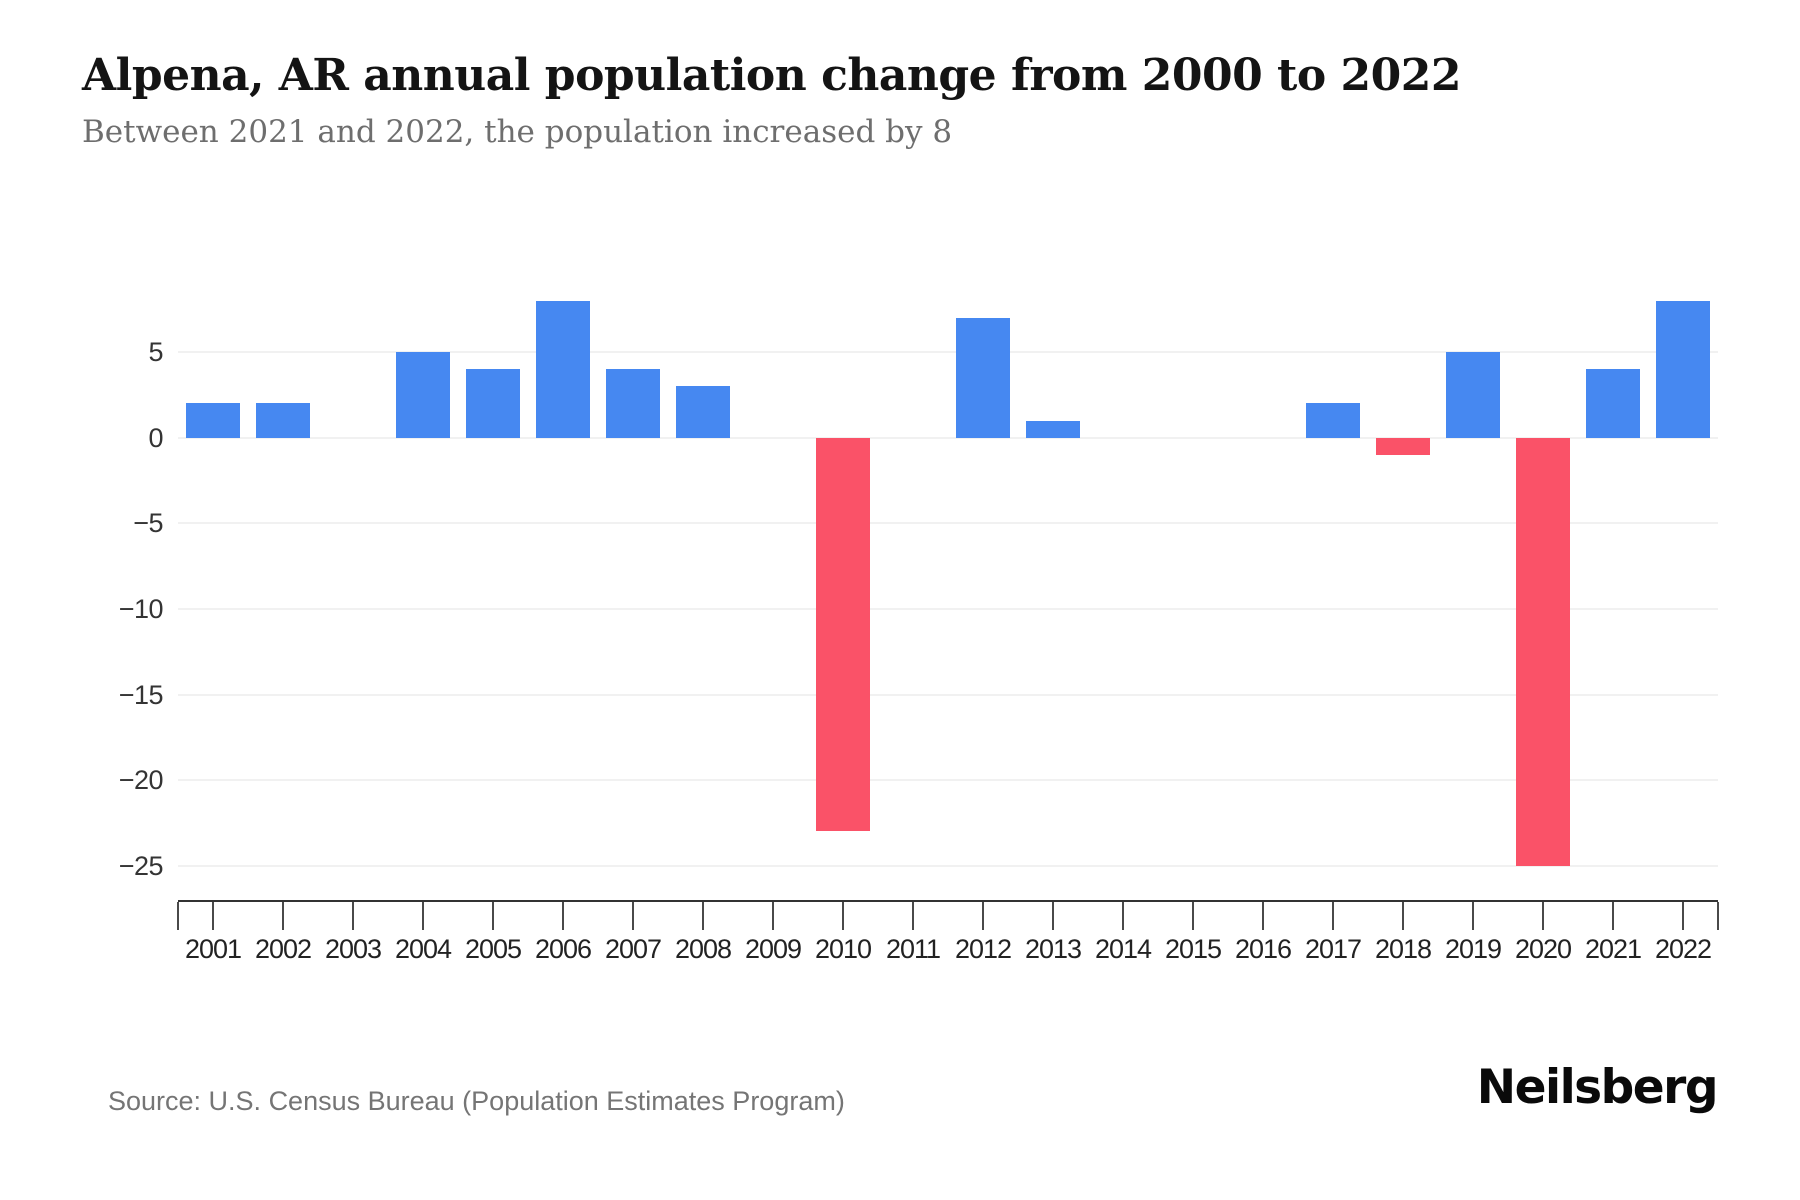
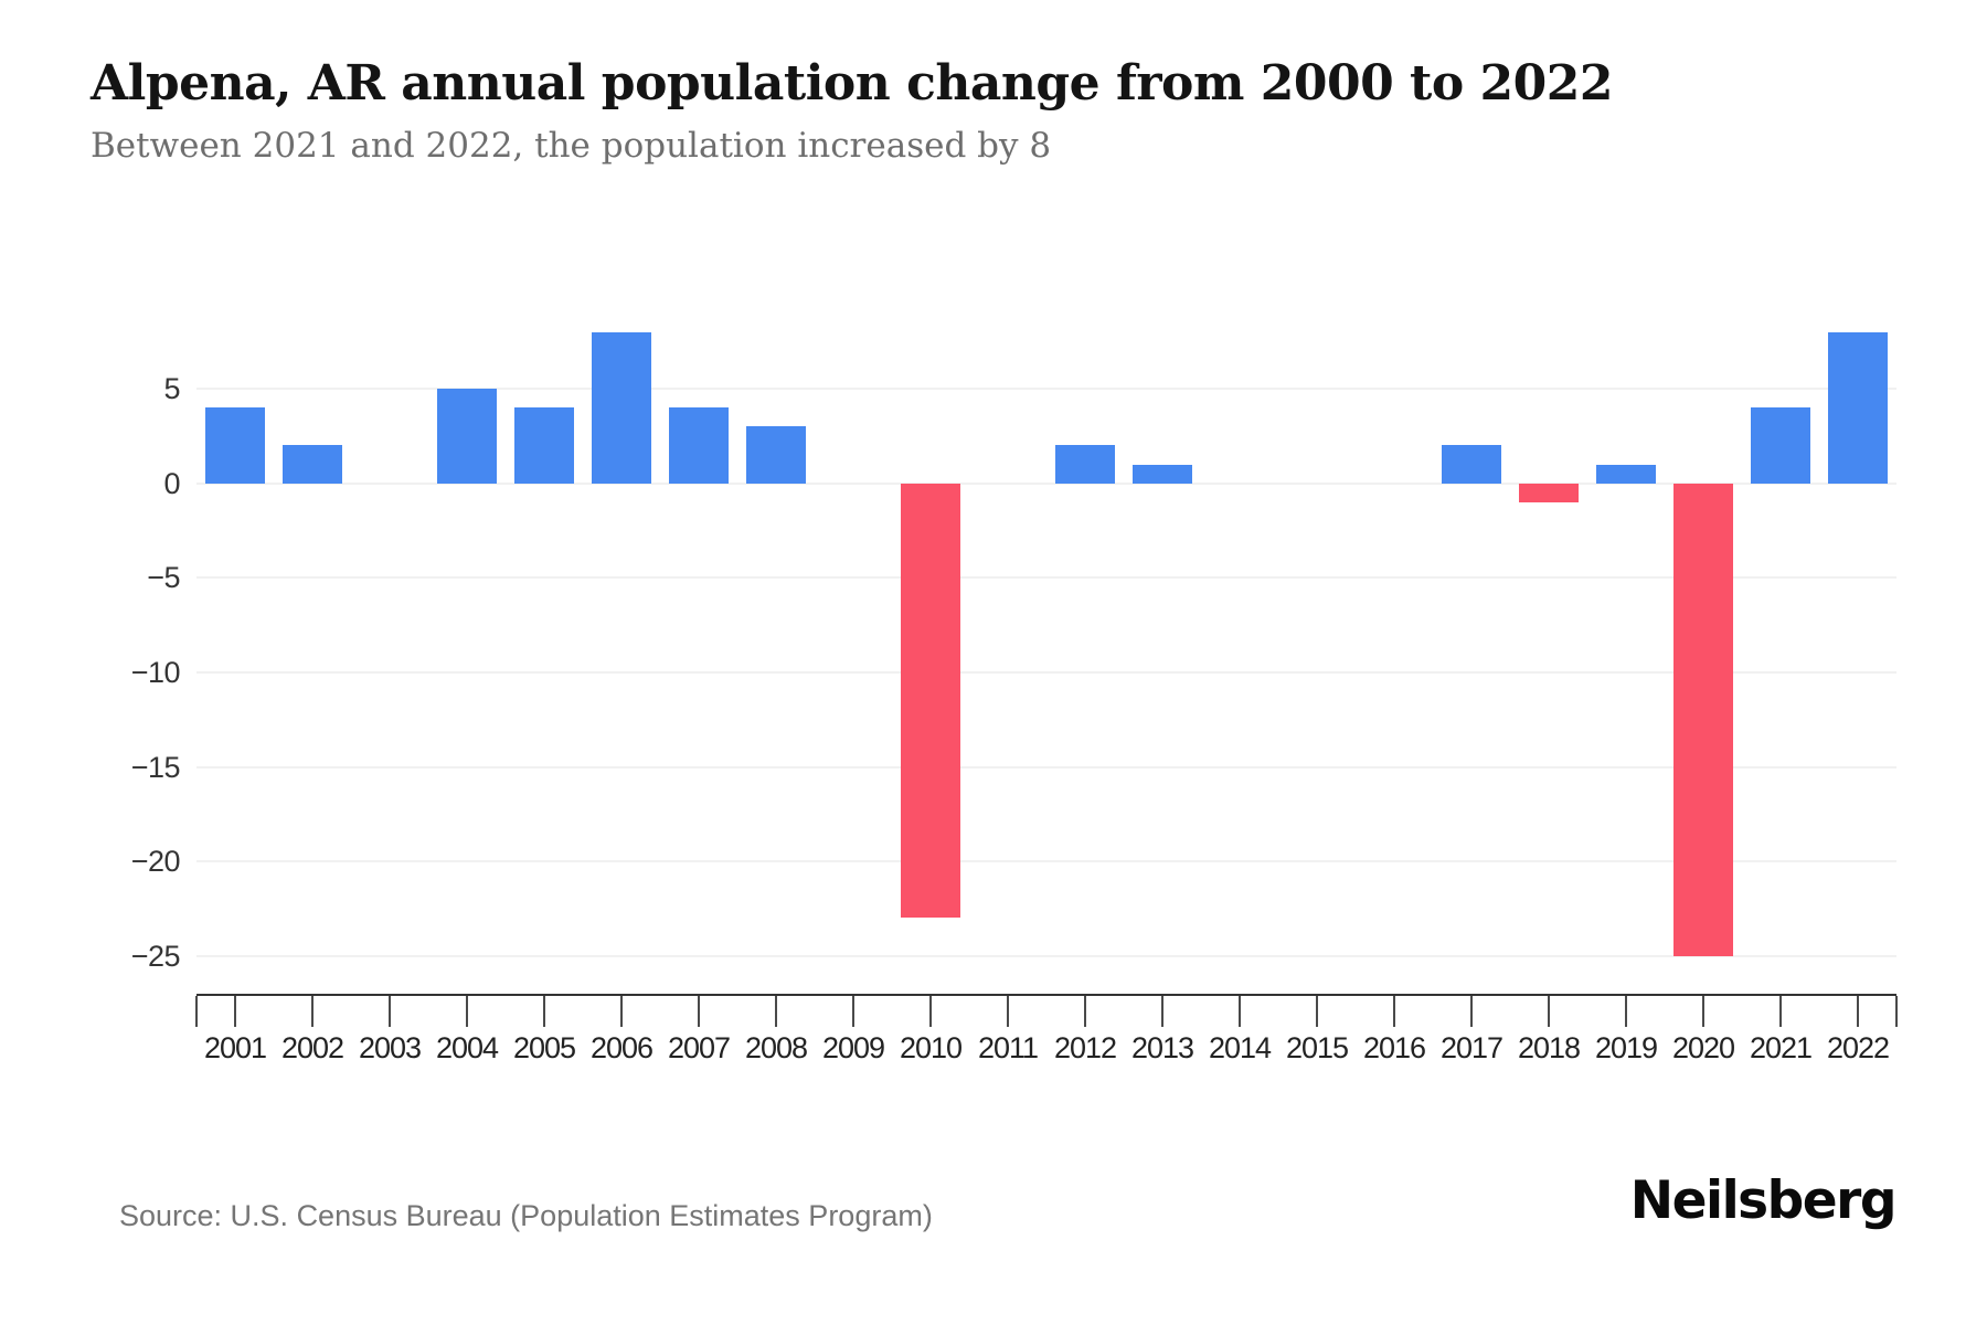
2001: 2 -> 4
2012: 7 -> 2
2019: 5 -> 1
